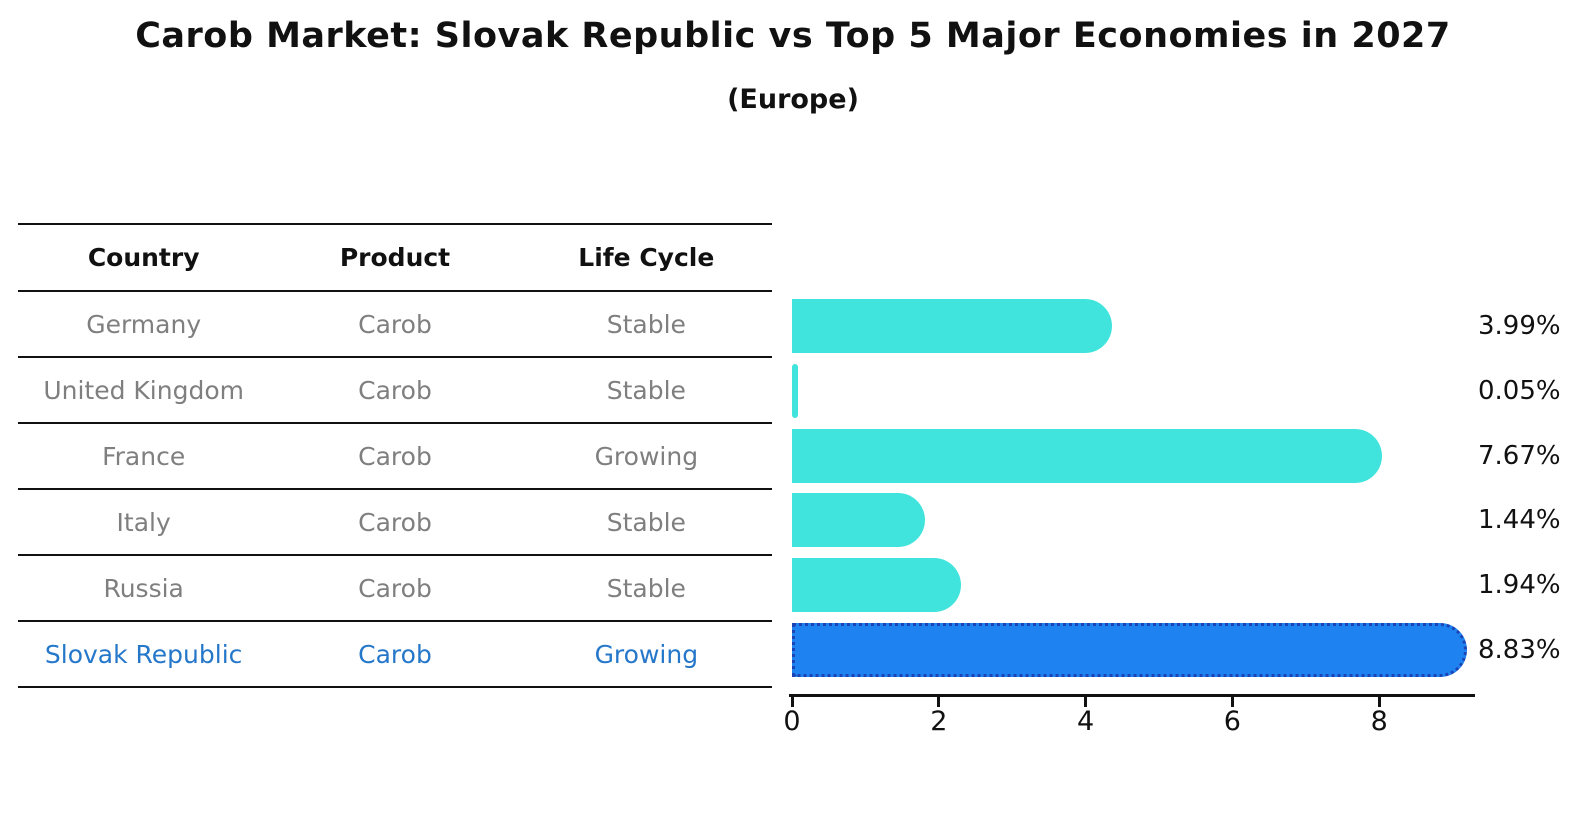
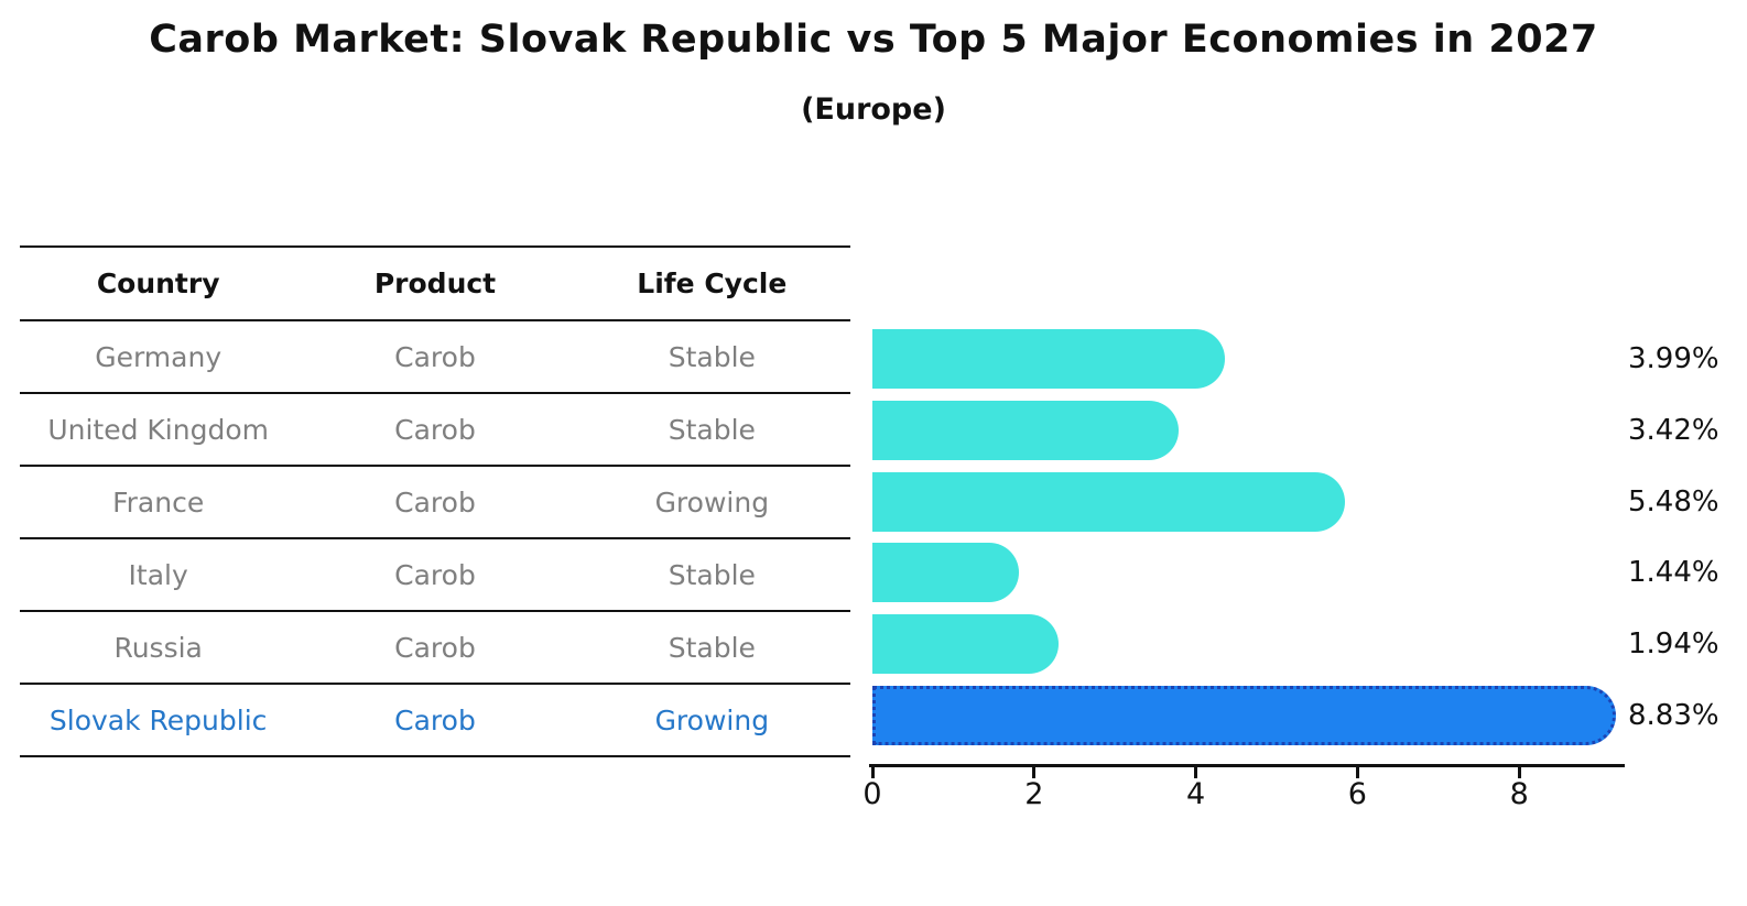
United Kingdom: 0.05% -> 3.42%
France: 7.67% -> 5.48%
